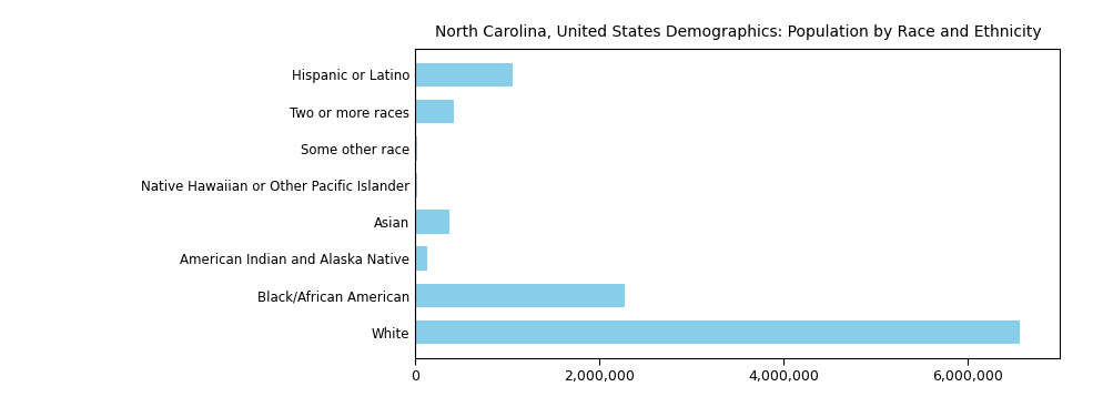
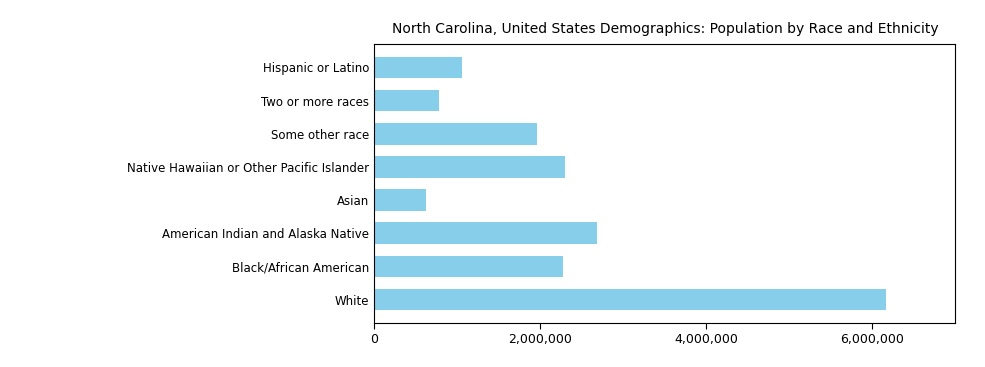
Two or more races: 420,000 -> 780,000
Some other race: 20,000 -> 1,960,000
Native Hawaiian or Other Pacific Islander: 20,000 -> 2,300,000
Asian: 370,000 -> 620,000
American Indian and Alaska Native: 130,000 -> 2,680,000
White: 6,560,000 -> 6,160,000
